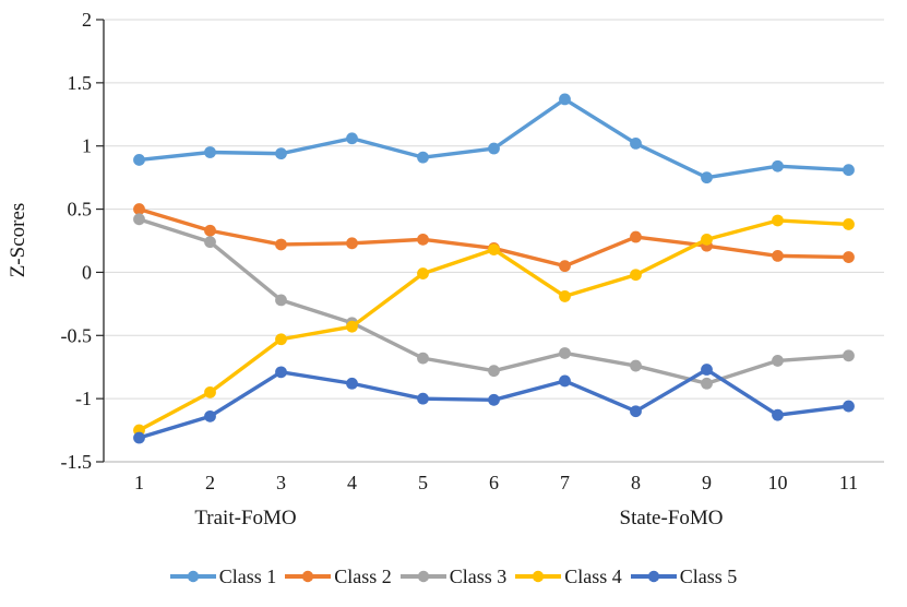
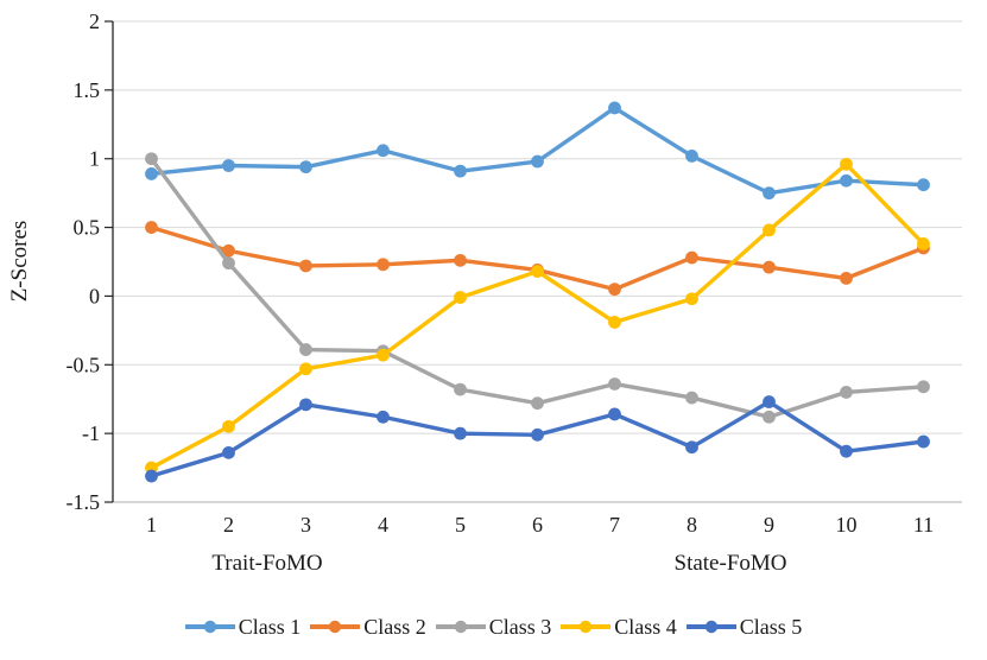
Class 3/1: 0.42 -> 1.00
Class 3/3: -0.22 -> -0.39
Class 4/9: 0.26 -> 0.48
Class 4/10: 0.41 -> 0.96
Class 2/11: 0.12 -> 0.35
